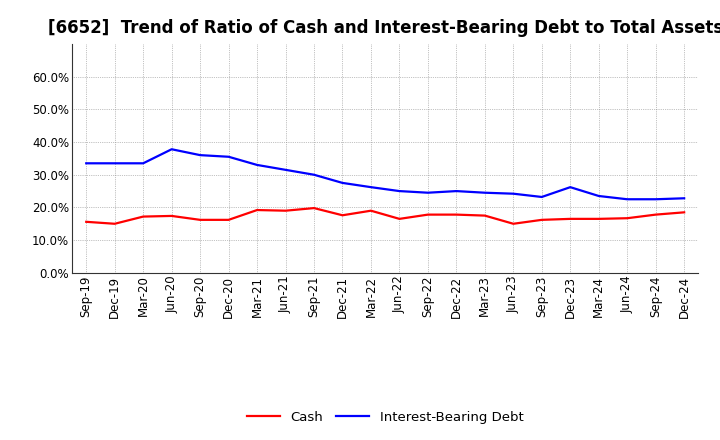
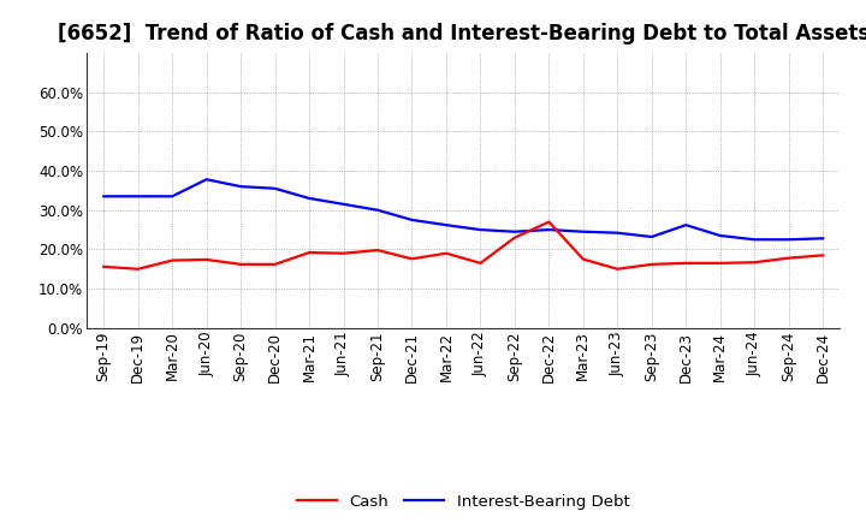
Cash/Sep-22: 17.8% -> 23.0%
Cash/Dec-22: 17.8% -> 27.0%
